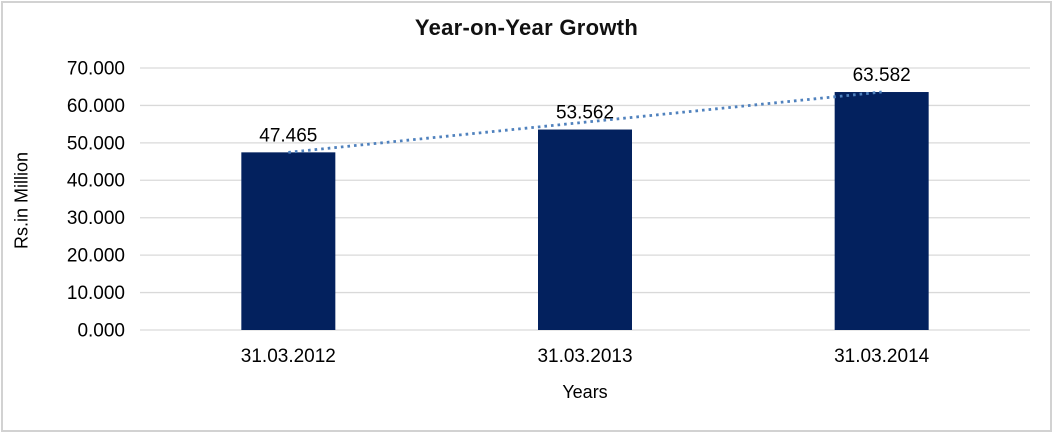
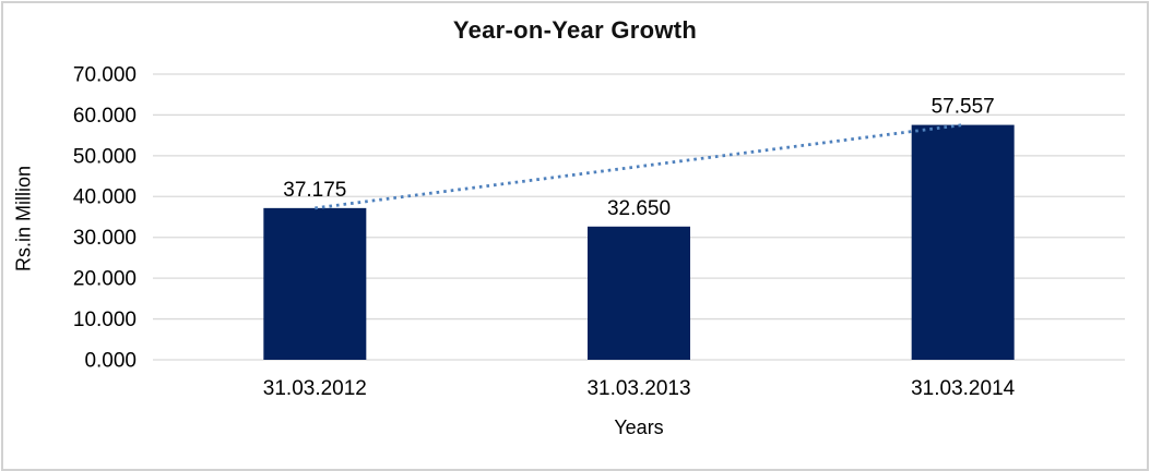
31.03.2012: 47.465 -> 37.175
31.03.2013: 53.562 -> 32.650
31.03.2014: 63.582 -> 57.557
